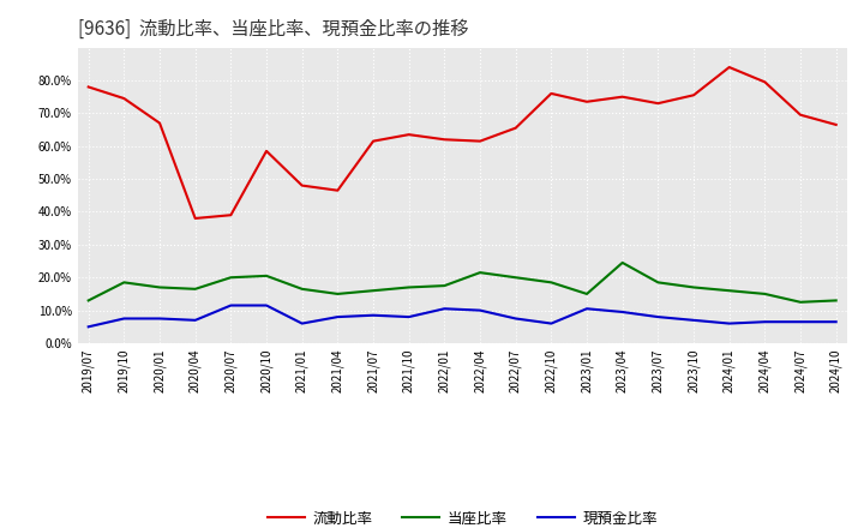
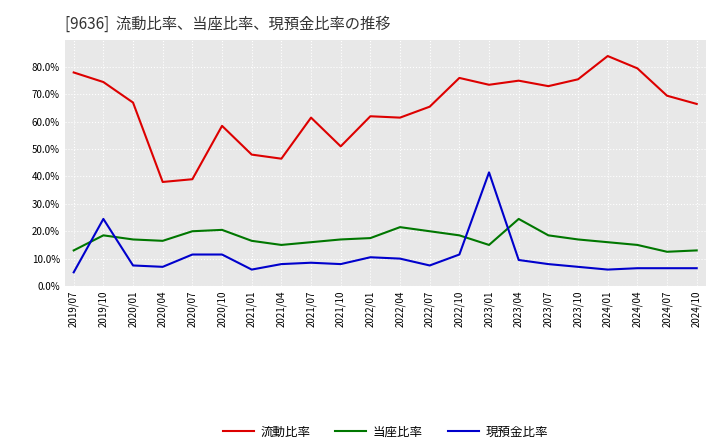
現預金比率/2019/10: 7.5% -> 24.5%
流動比率/2021/10: 63.5% -> 51.0%
現預金比率/2022/10: 6.0% -> 11.5%
現預金比率/2023/01: 10.5% -> 41.5%
